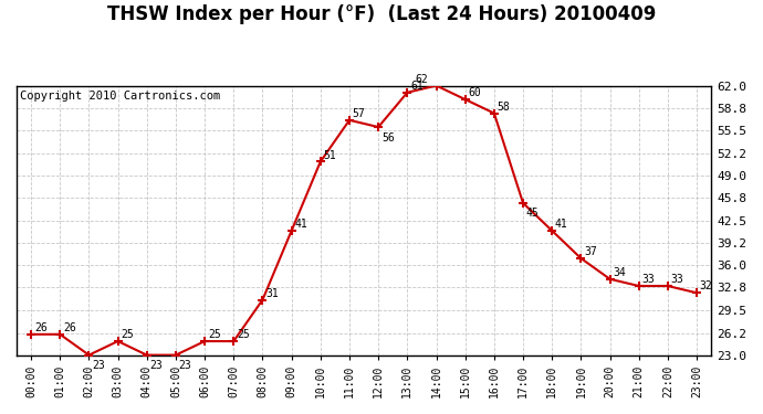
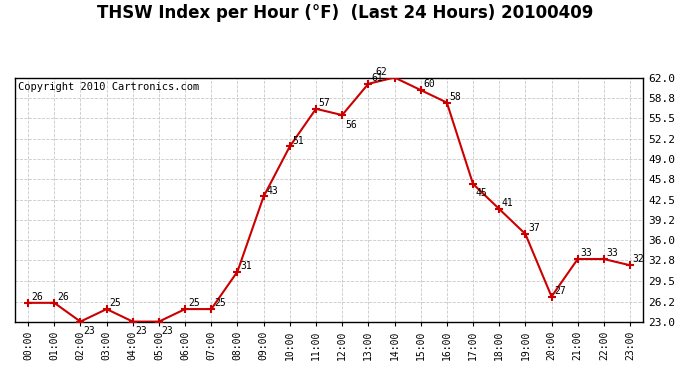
09:00: 41 -> 43
20:00: 34 -> 27
